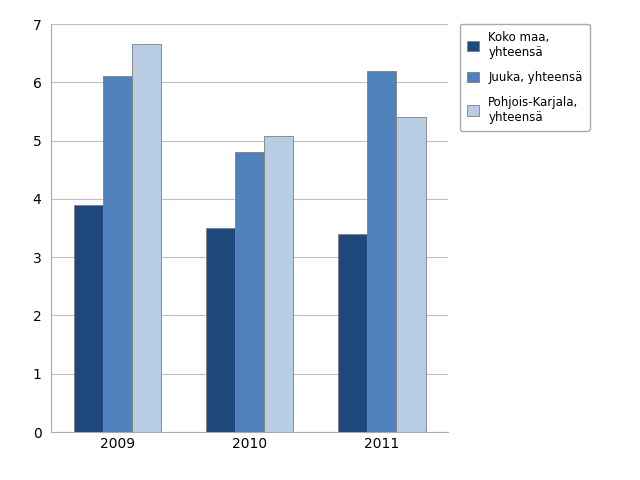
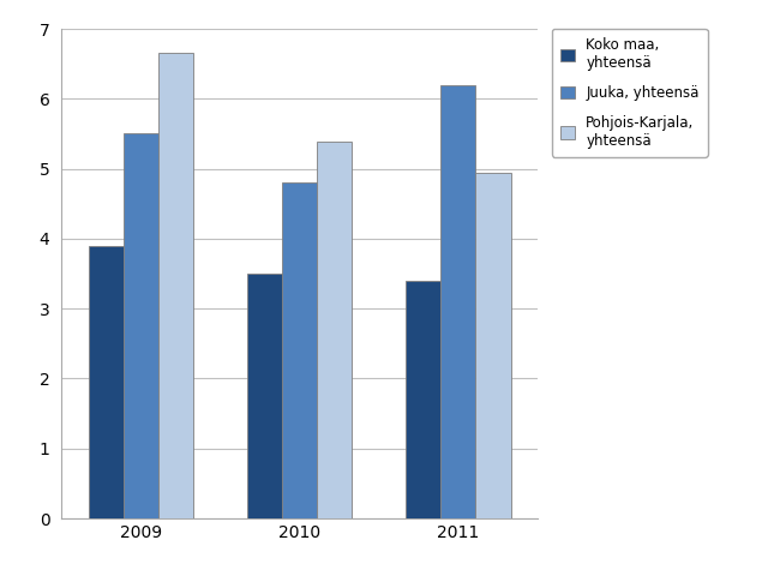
Juuka, yhteensä/2009: 6.1 -> 5.5
Pohjois-Karjala, yhteensä/2010: 5.08 -> 5.38
Pohjois-Karjala, yhteensä/2011: 5.40 -> 4.94
